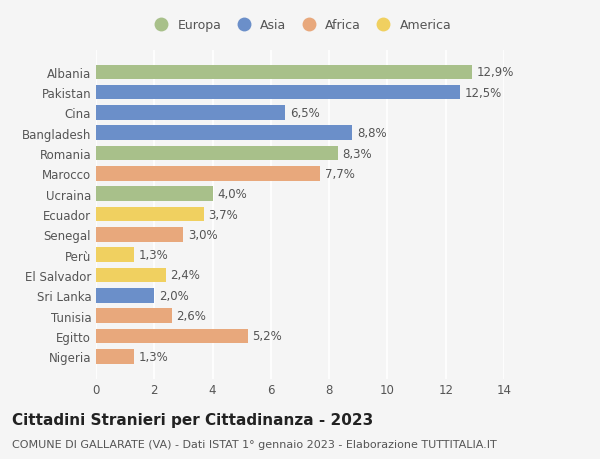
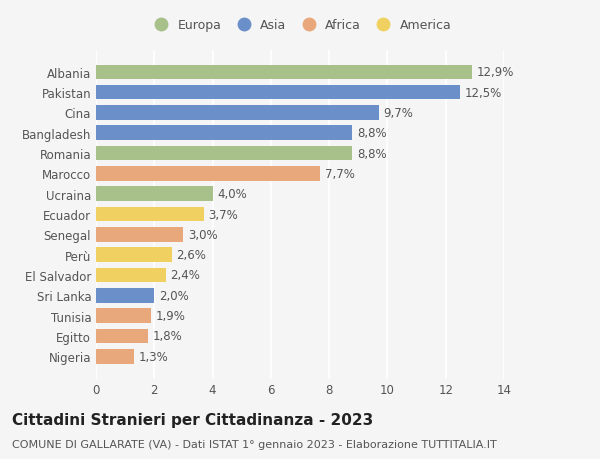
Cina: 6,5% -> 9,7%
Romania: 8,3% -> 8,8%
Perù: 1,3% -> 2,6%
Tunisia: 2,6% -> 1,9%
Egitto: 5,2% -> 1,8%
